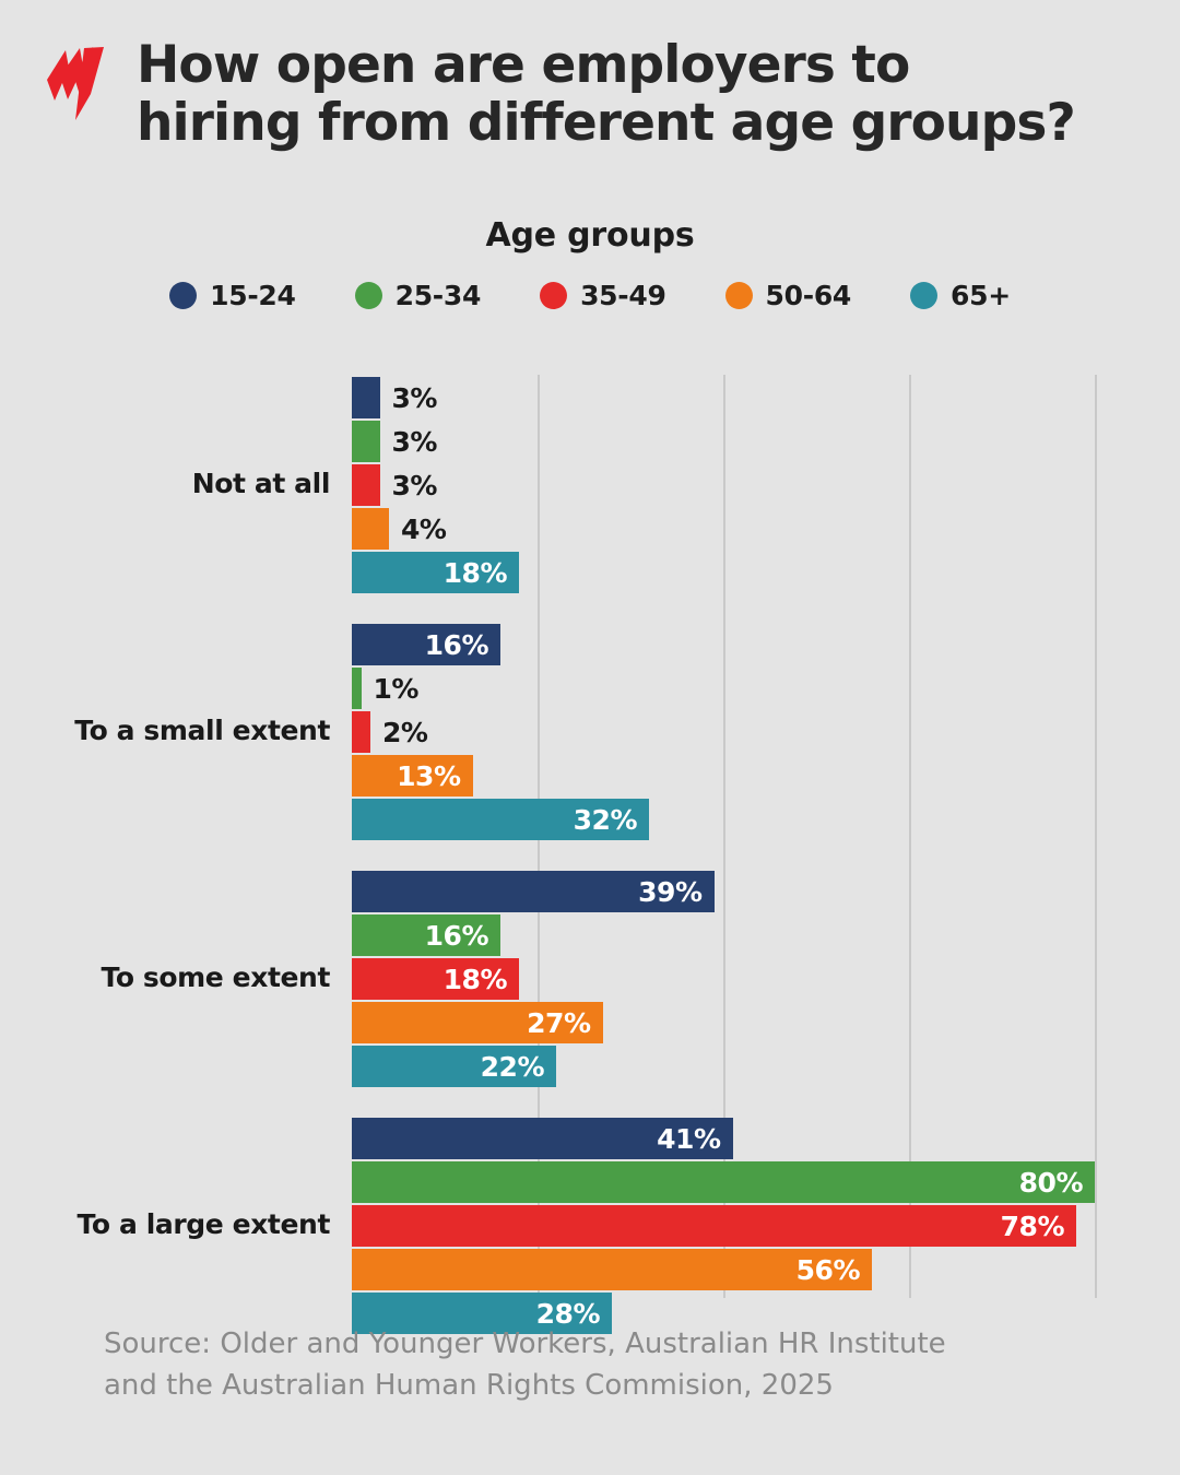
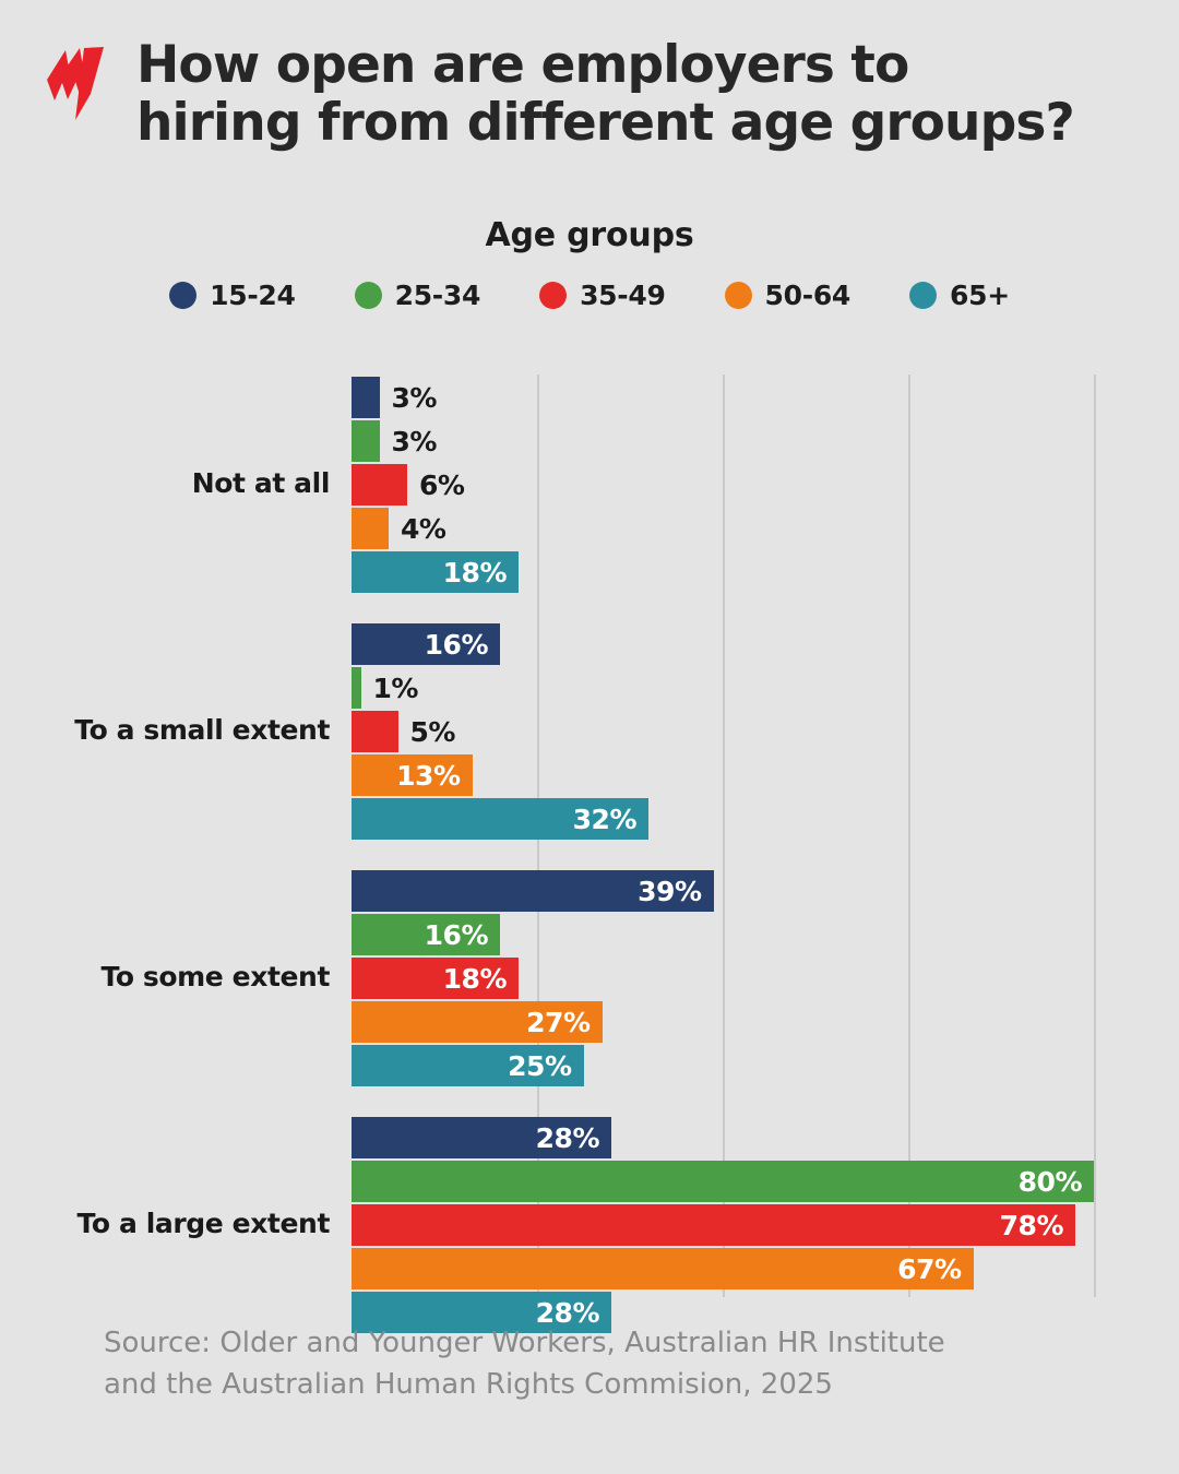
35-49/Not at all: 3% -> 6%
35-49/To a small extent: 2% -> 5%
65+/To some extent: 22% -> 25%
15-24/To a large extent: 41% -> 28%
50-64/To a large extent: 56% -> 67%
